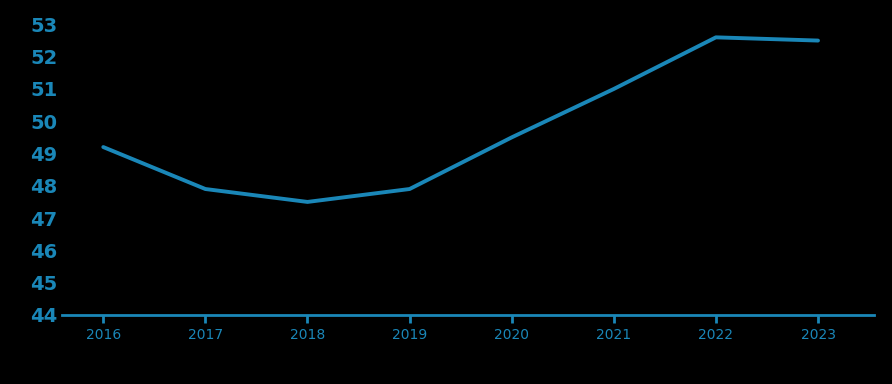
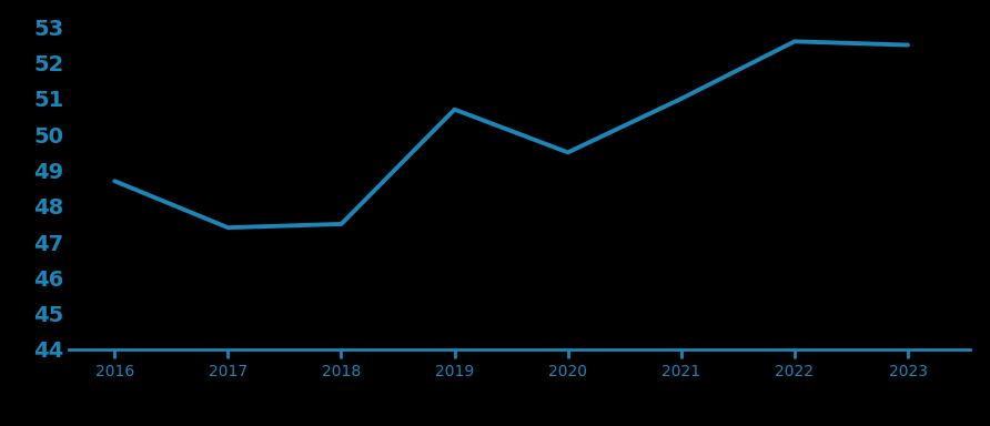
2016: 49.2 -> 48.7
2017: 47.9 -> 47.4
2019: 47.9 -> 50.7
